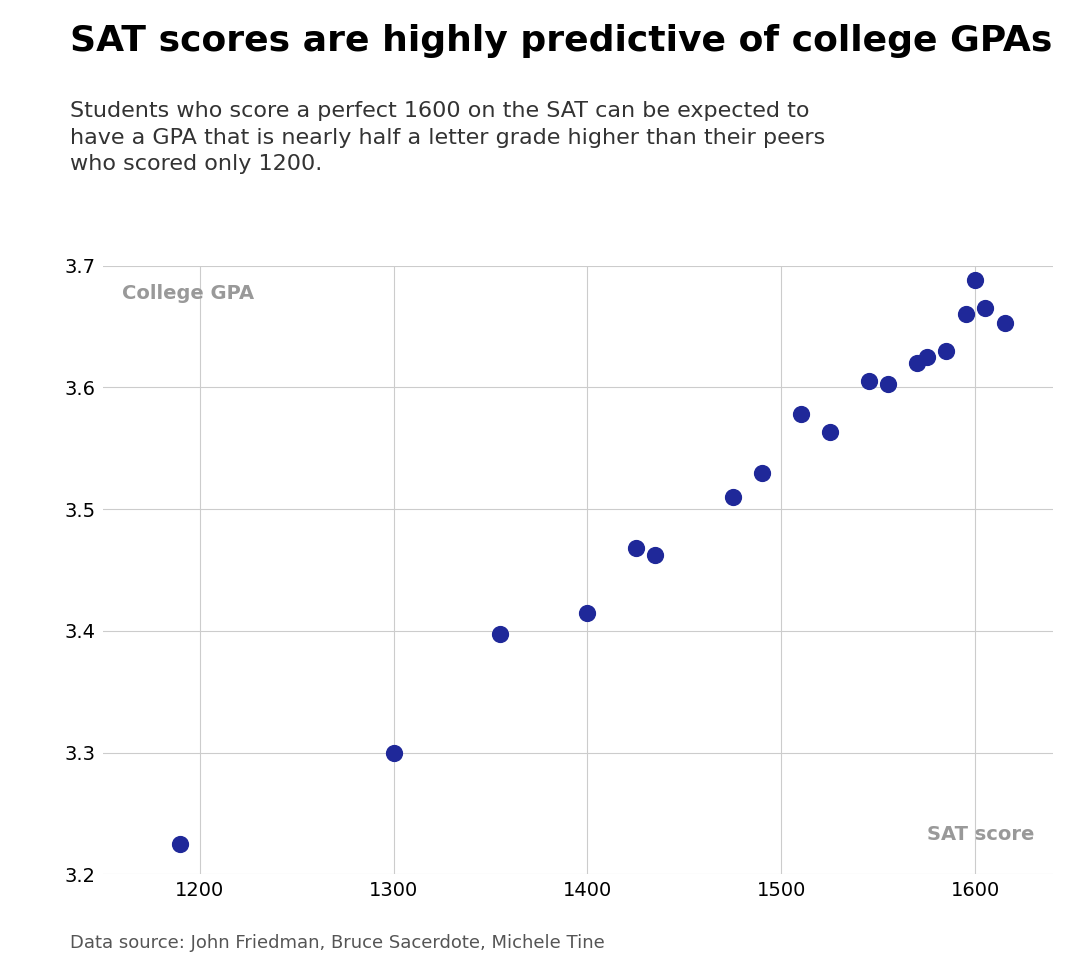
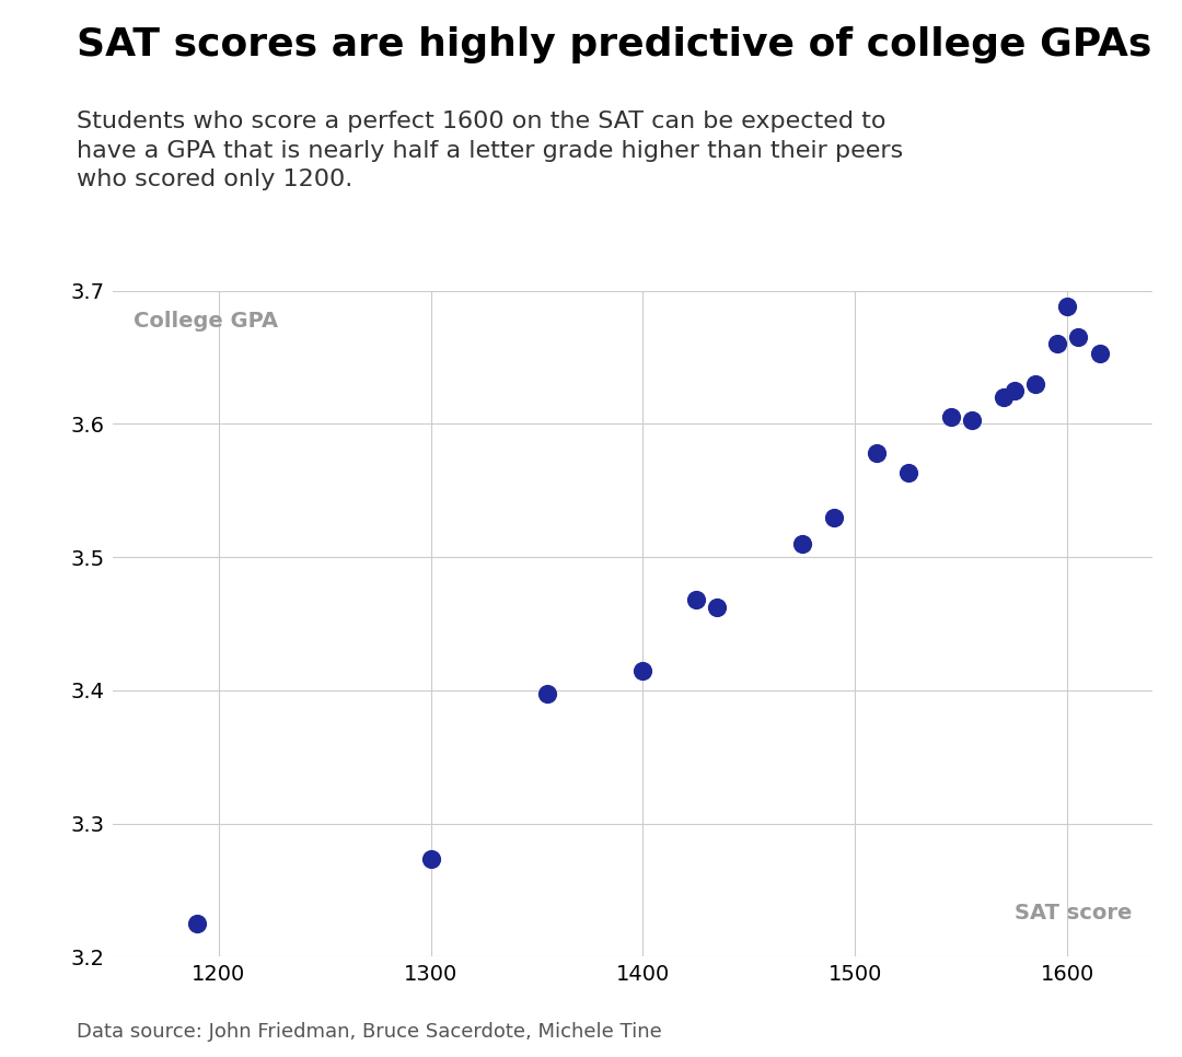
1300: 3.300 -> 3.273
